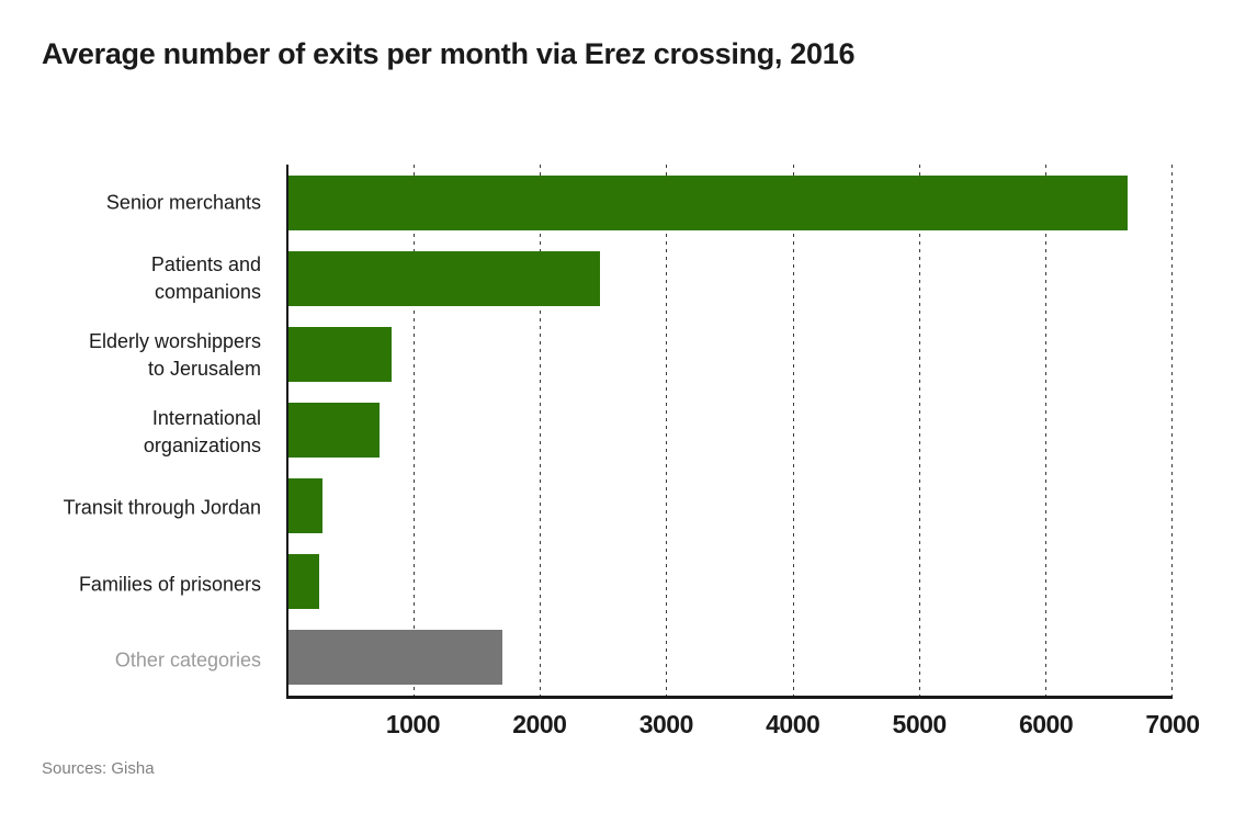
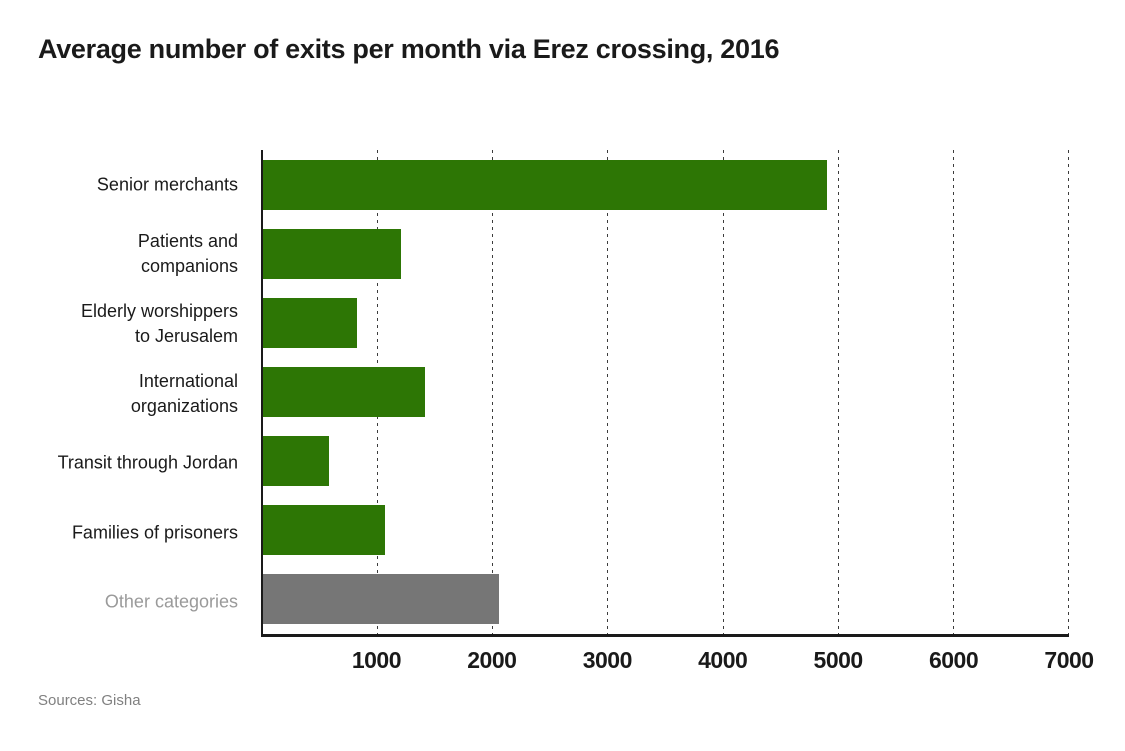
Senior merchants: 6640 -> 4900
Patients and companions: 2470 -> 1200
International organizations: 720 -> 1410
Transit through Jordan: 270 -> 570
Families of prisoners: 240 -> 1060
Other categories: 1690 -> 2050
